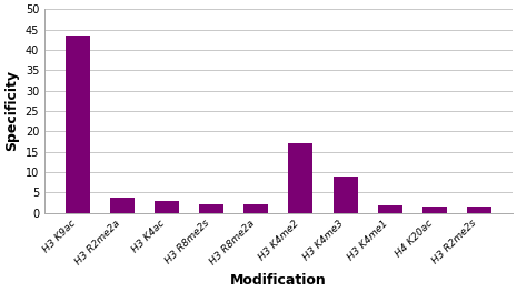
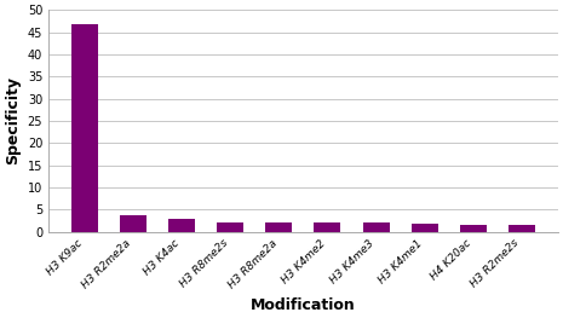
H3 K9ac: 43.5 -> 46.8
H3 K4me2: 17.0 -> 2.2
H3 K4me3: 9.0 -> 2.0
